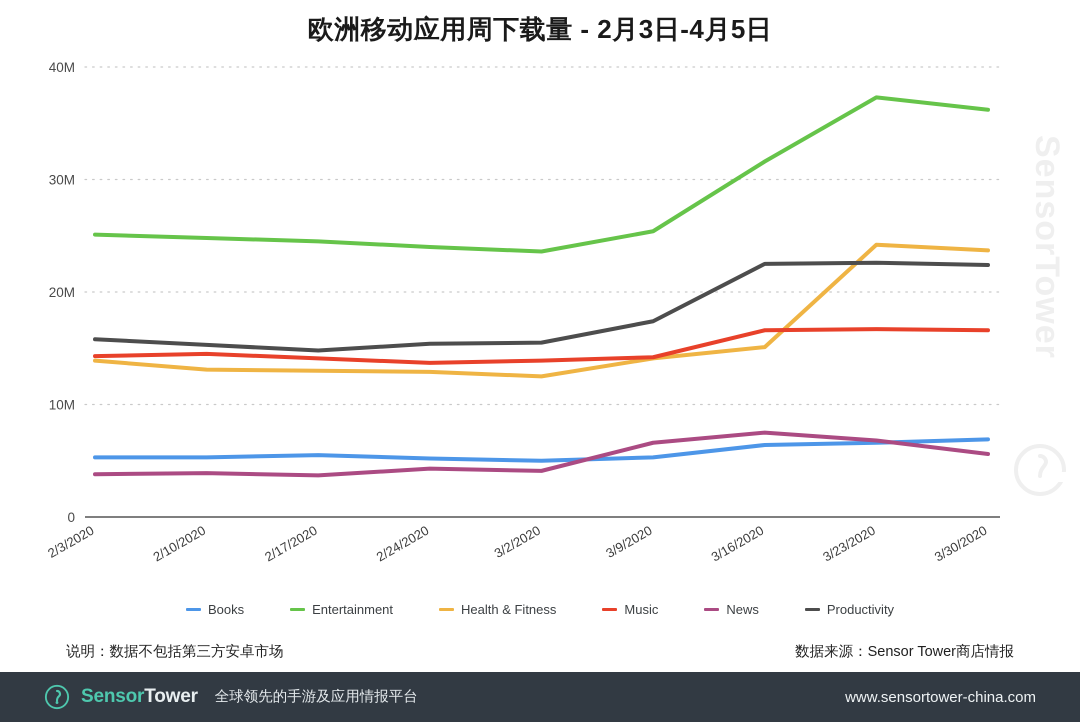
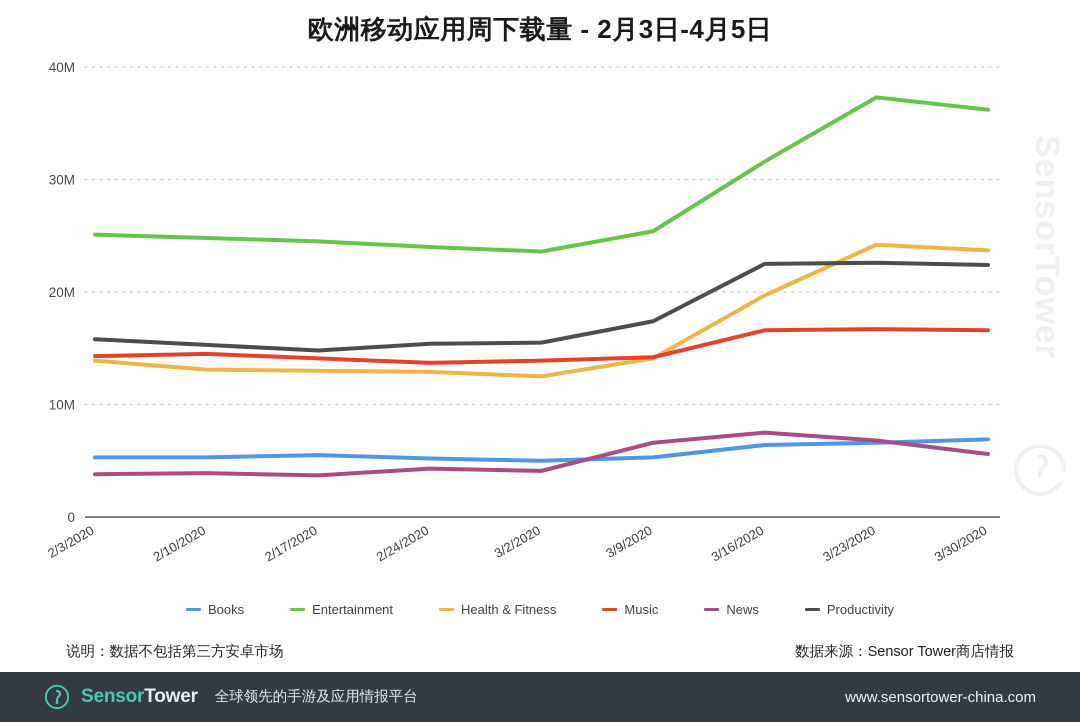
Health & Fitness/3/16/2020: 15.1M -> 19.7M
